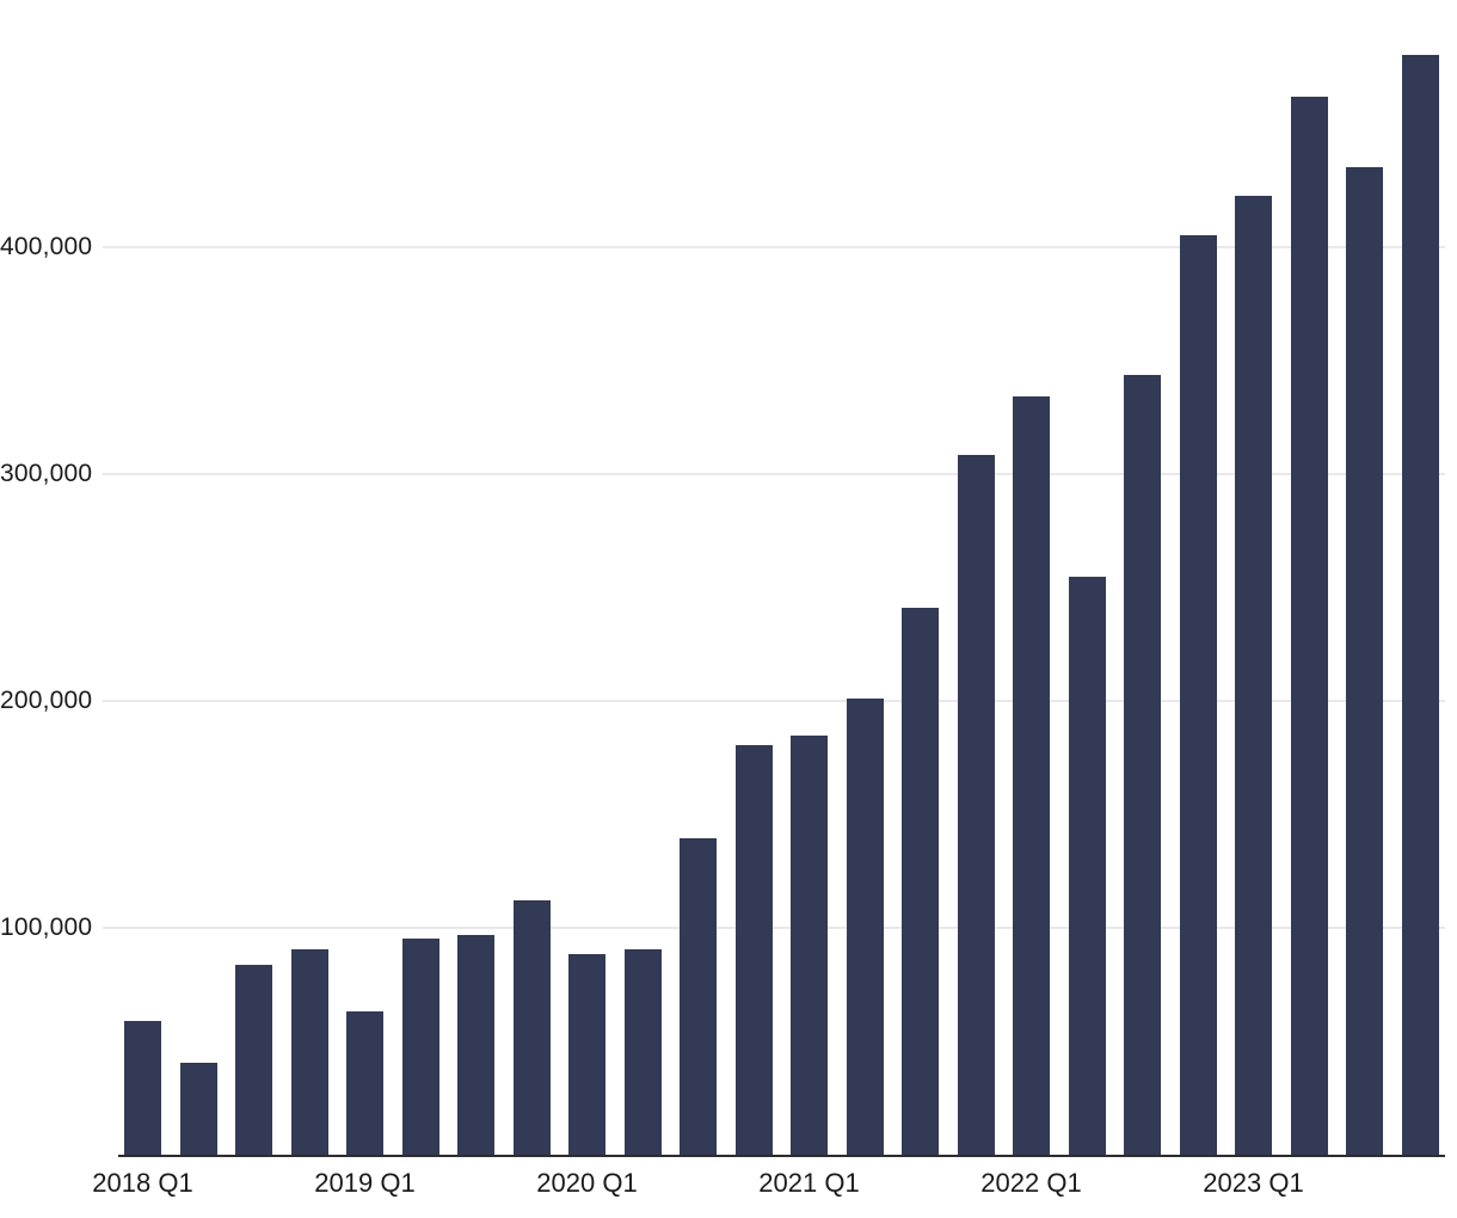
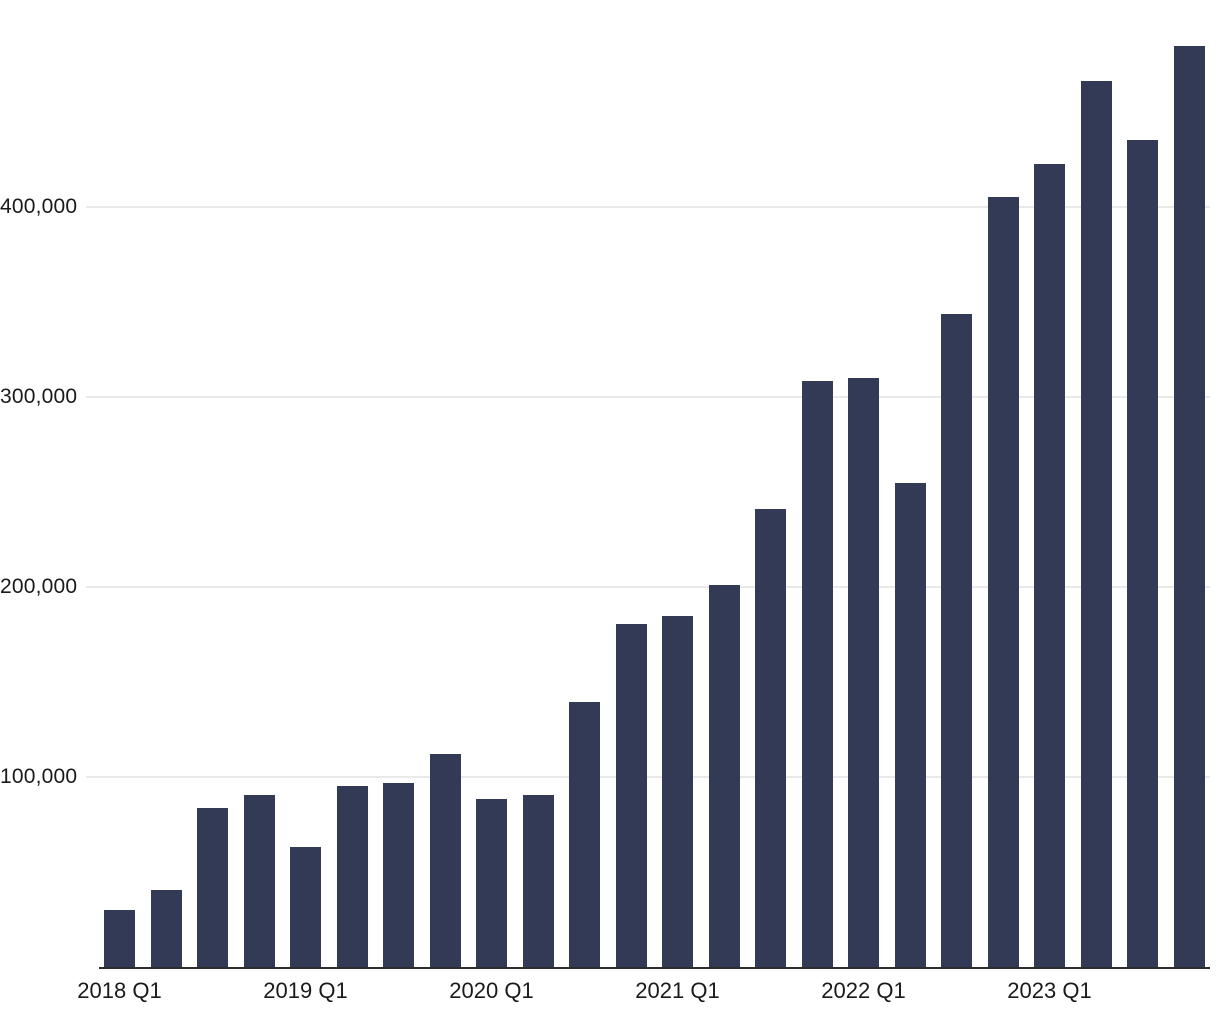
2018 Q1: 59000 -> 30000
2022 Q1: 334000 -> 310000
